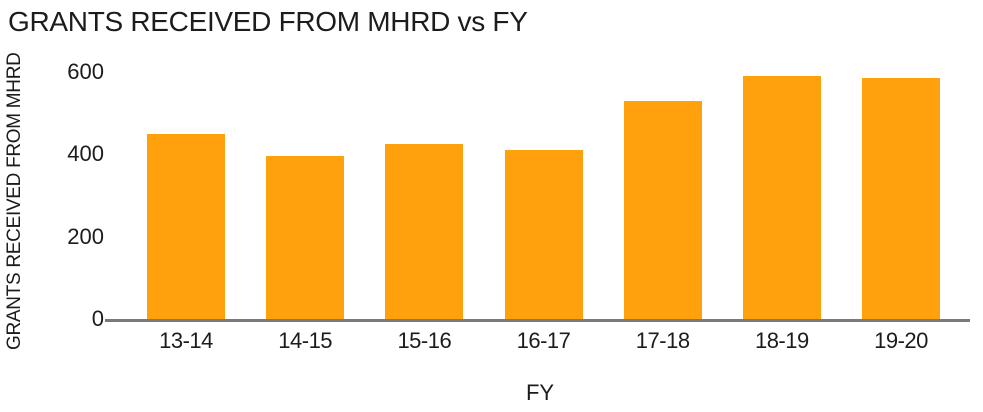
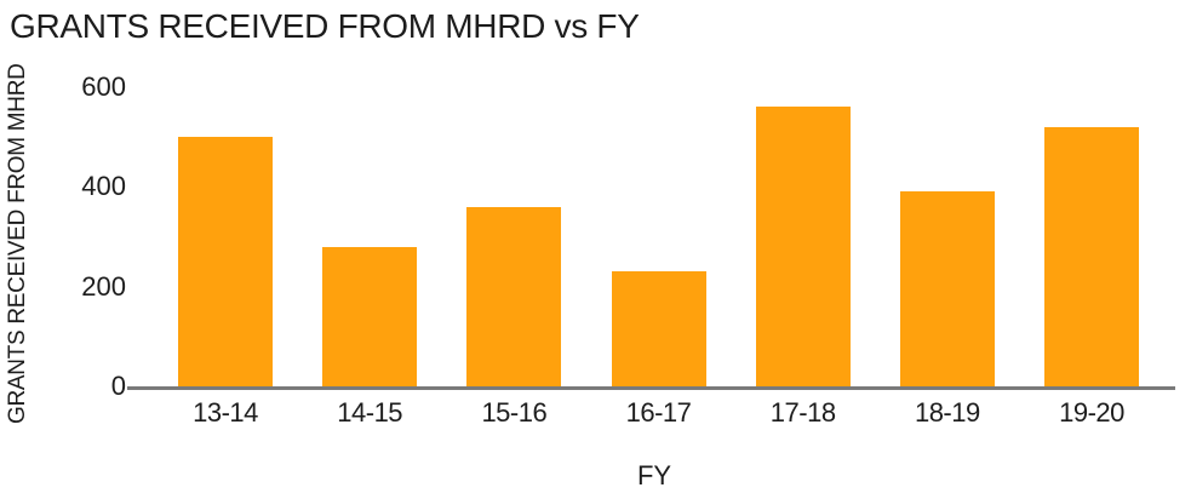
13-14: 450 -> 500
14-15: 400 -> 280
15-16: 420 -> 360
16-17: 410 -> 230
17-18: 530 -> 560
18-19: 590 -> 390
19-20: 580 -> 520
